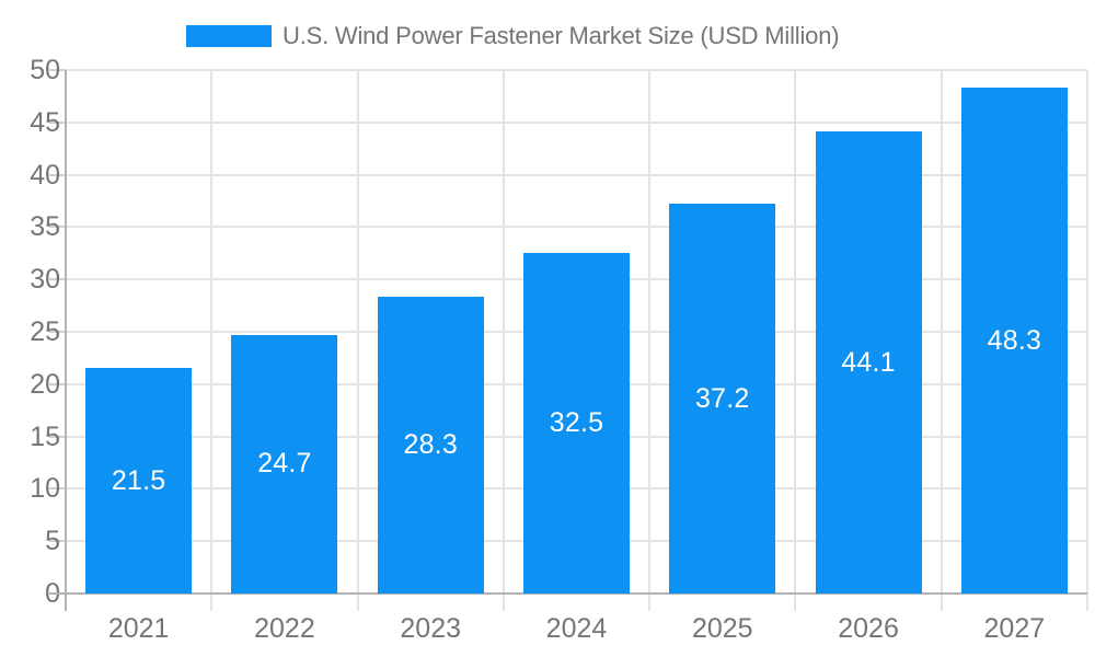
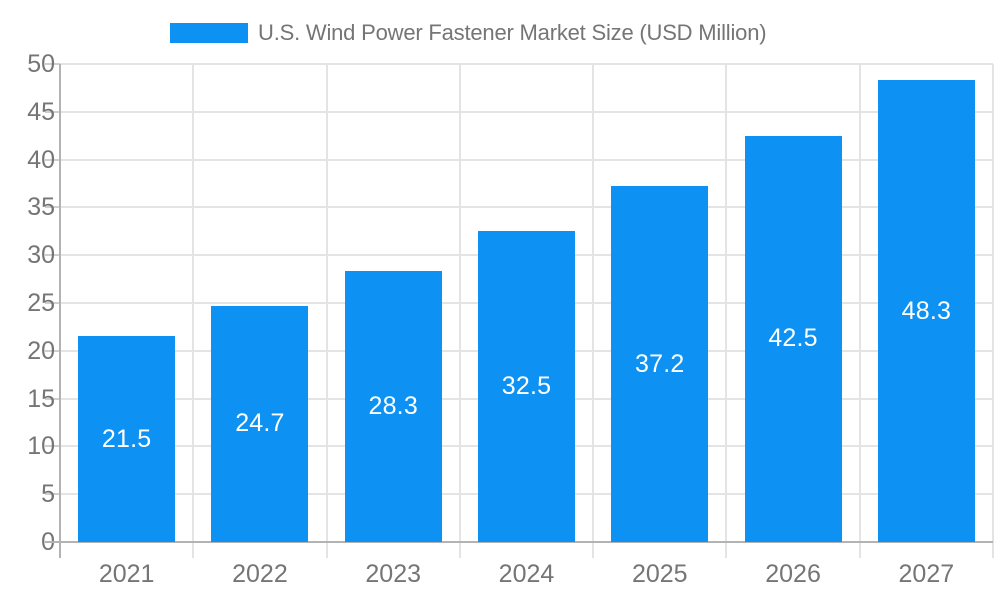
2026: 44.1 -> 42.5
